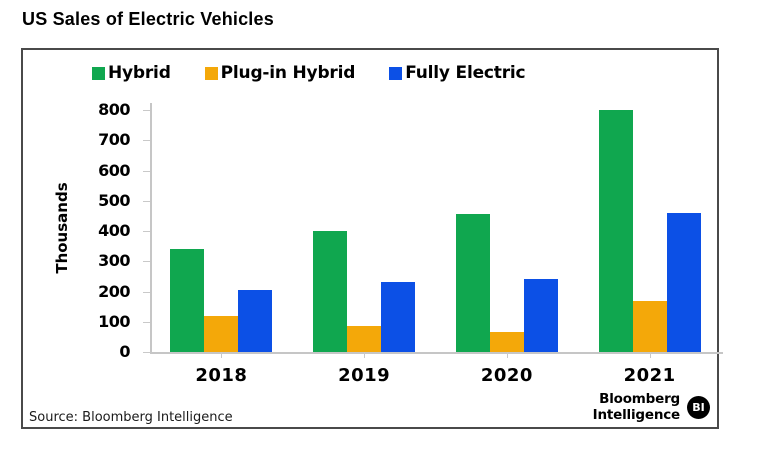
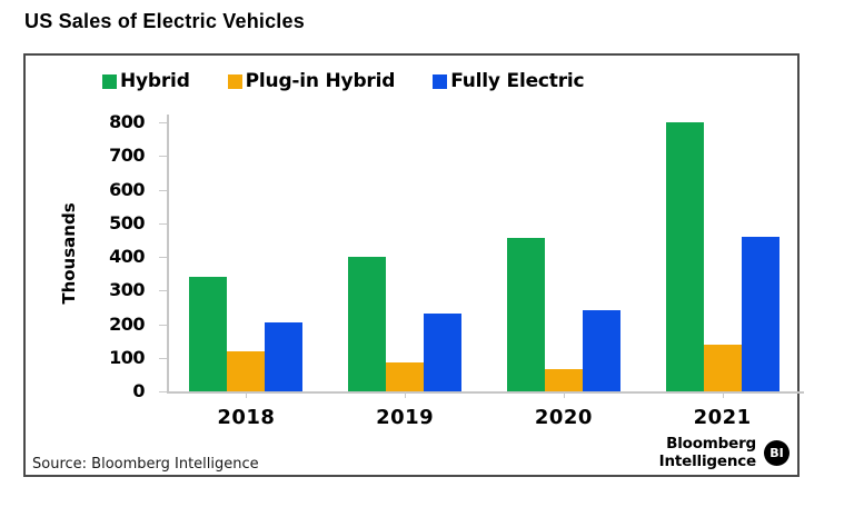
Plug-in Hybrid/2021: 170 -> 140
